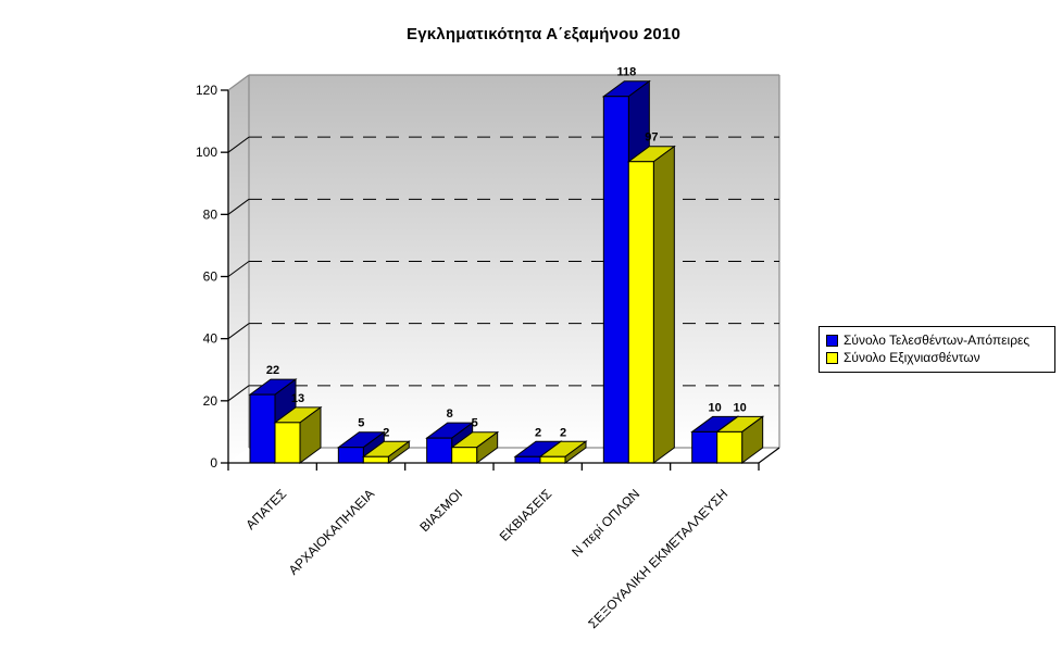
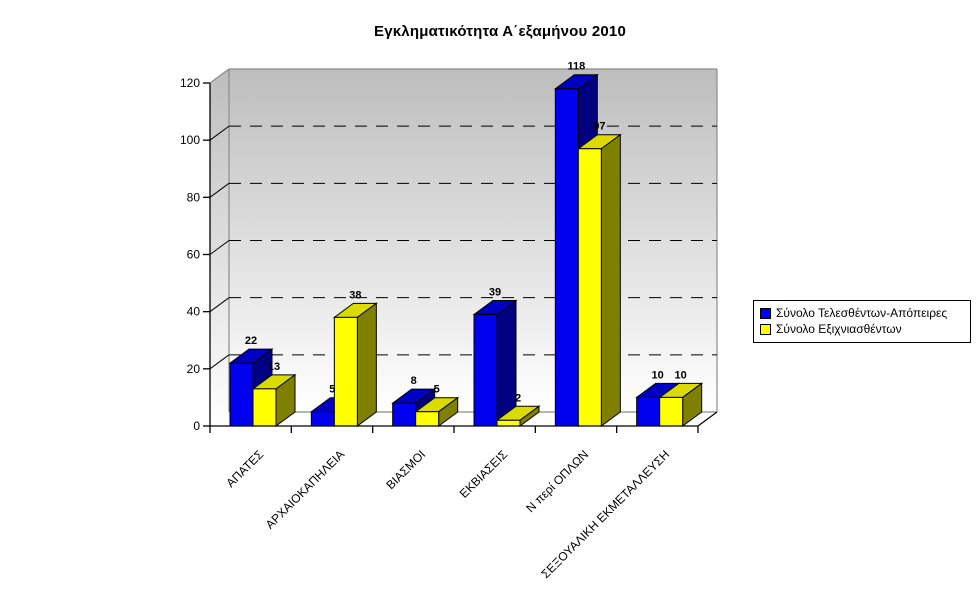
Σύνολο Εξιχνιασθέντων/ΑΡΧΑΙΟΚΑΠΗΛΕΙΑ: 2 -> 38
Σύνολο Τελεσθέντων-Απόπειρες/ΕΚΒΙΑΣΕΙΣ: 2 -> 39
